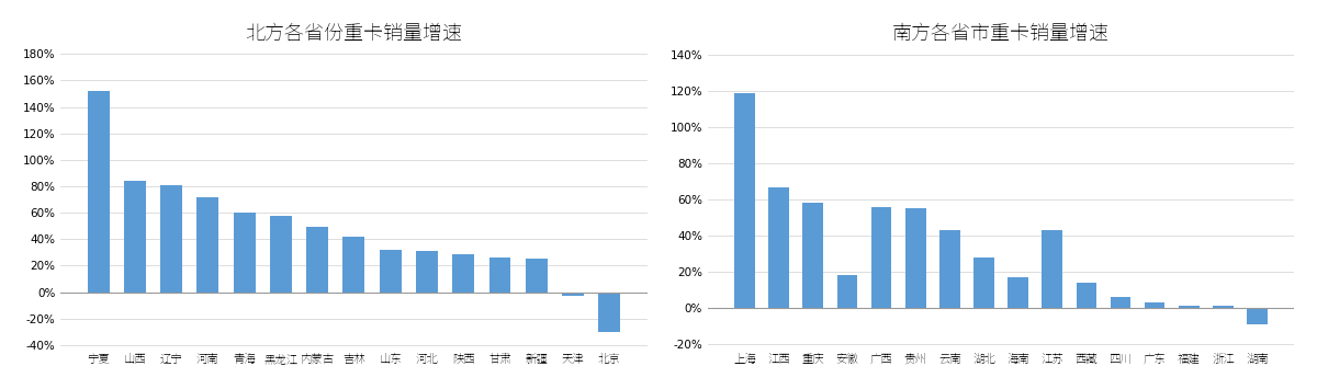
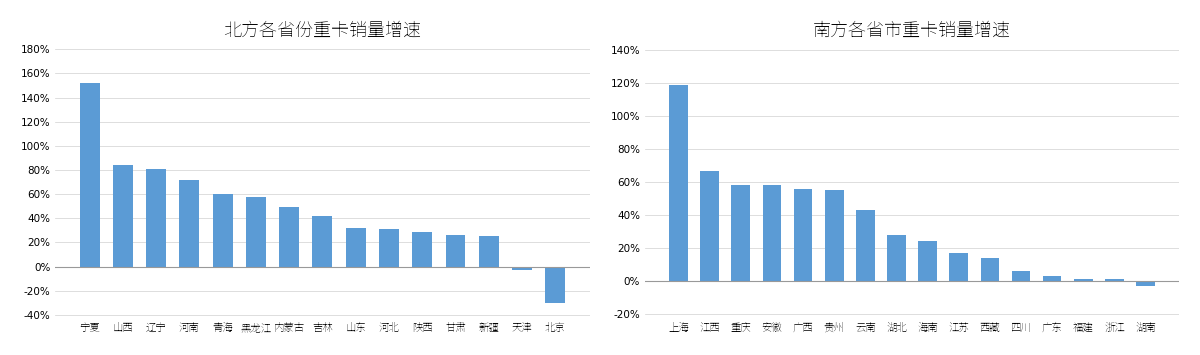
南方各省市重卡销量增速/安徽: 18% -> 58%
南方各省市重卡销量增速/海南: 17% -> 24%
南方各省市重卡销量增速/江苏: 43% -> 17%
南方各省市重卡销量增速/湖南: -9% -> -3%
